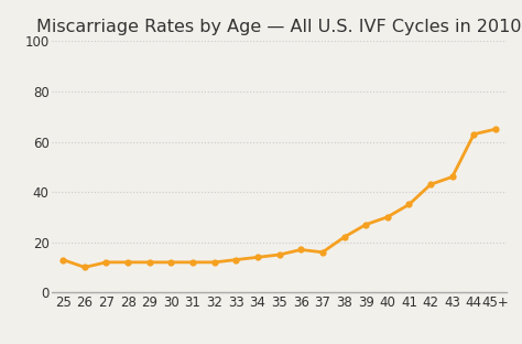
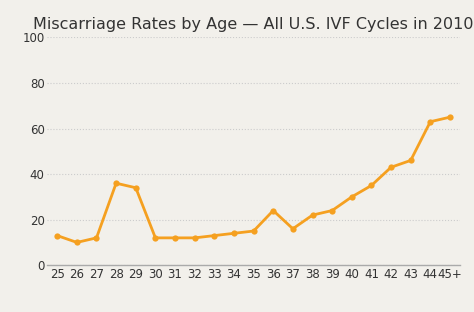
28: 12 -> 36
29: 12 -> 34
36: 17 -> 24
39: 27 -> 24
